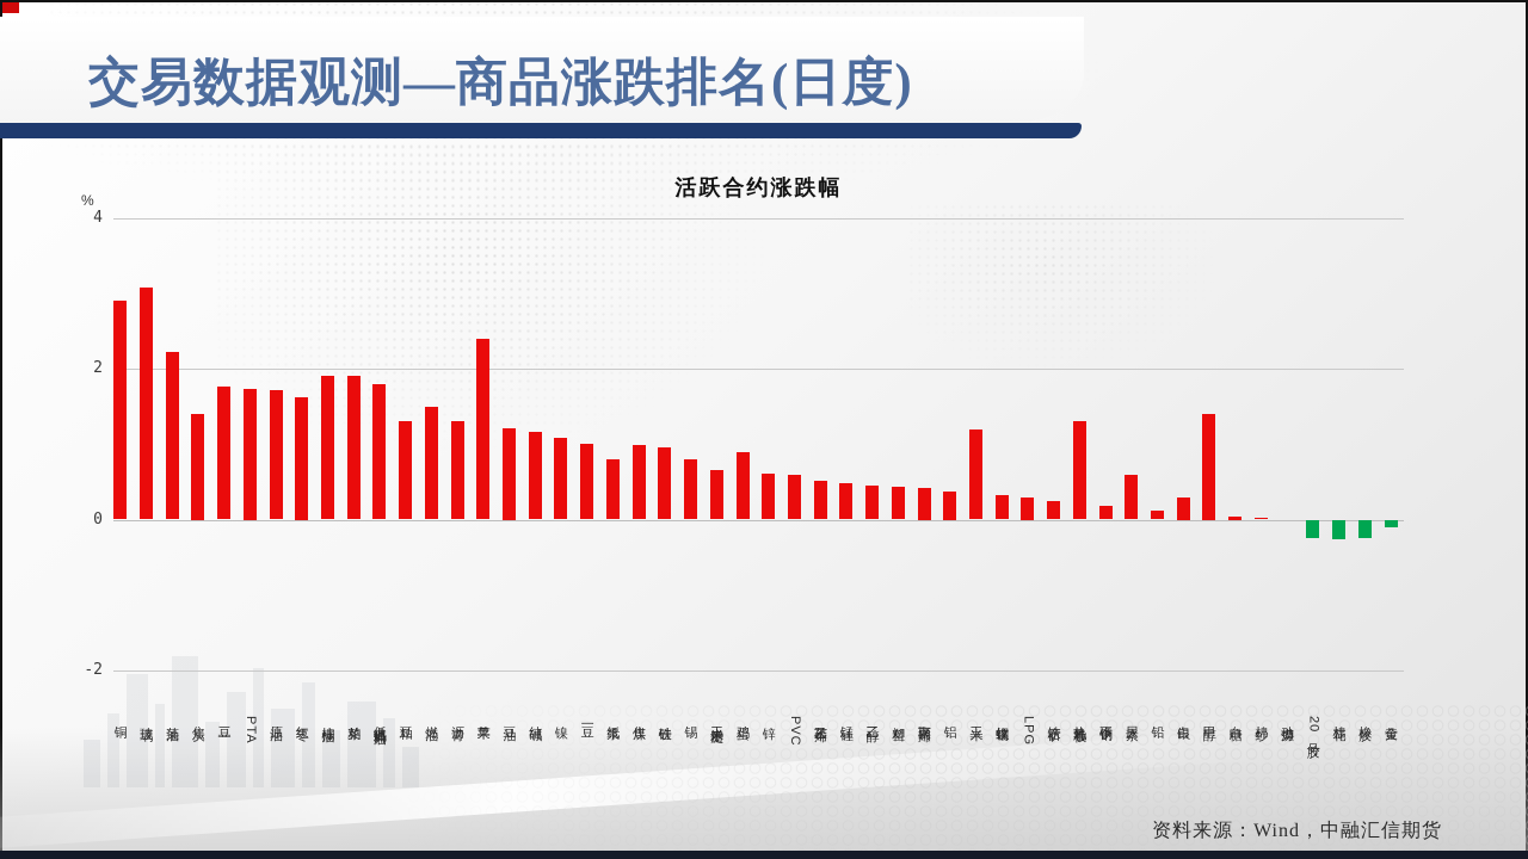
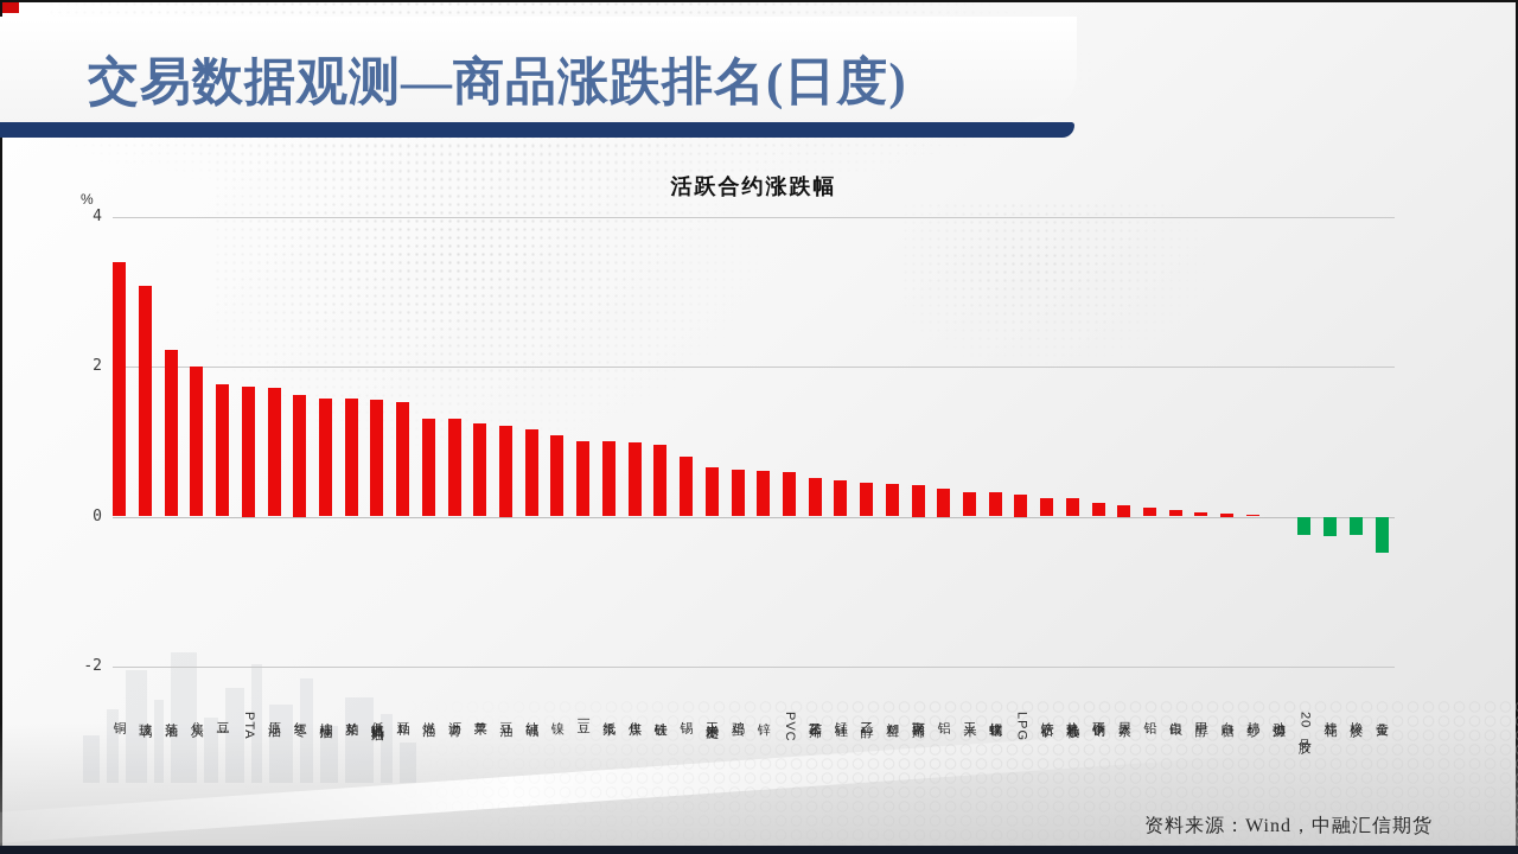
铜: 2.9 -> 3.4
焦炭: 1.4 -> 2.0
棕榈油: 1.9 -> 1.6
菜粕: 1.9 -> 1.6
低硫燃料油: 1.8 -> 1.6
豆粕: 1.3 -> 1.5
燃油: 1.5 -> 1.3
苹果: 2.4 -> 1.2
纸浆: 0.8 -> 1.0
鸡蛋: 0.9 -> 0.6
玉米: 1.2 -> 0.3
热轧卷板: 1.3 -> 0.2
尿素: 0.6 -> 0.1
白银: 0.3 -> 0.1
甲醇: 1.4 -> 0.1
黄金: -0.1 -> -0.5
